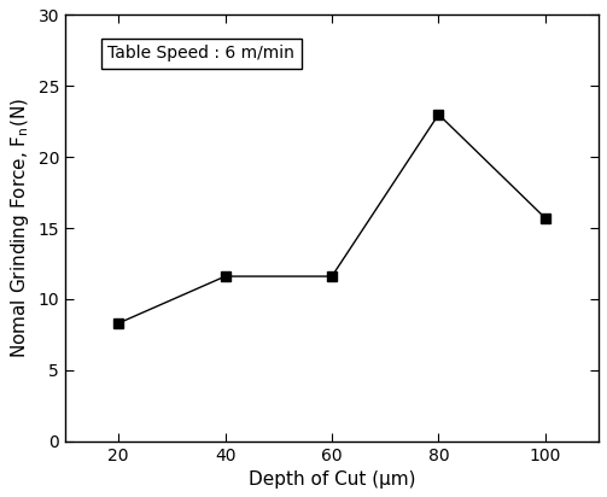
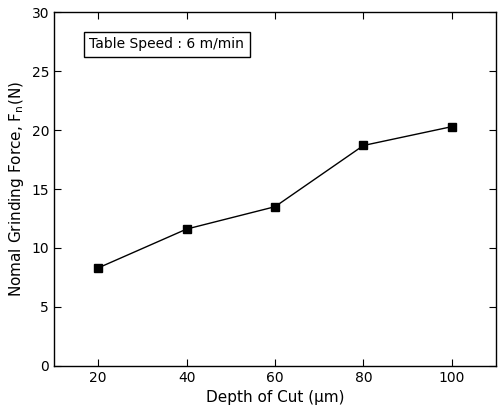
60: 11.6 -> 13.5
80: 23.0 -> 18.7
100: 15.7 -> 20.3
